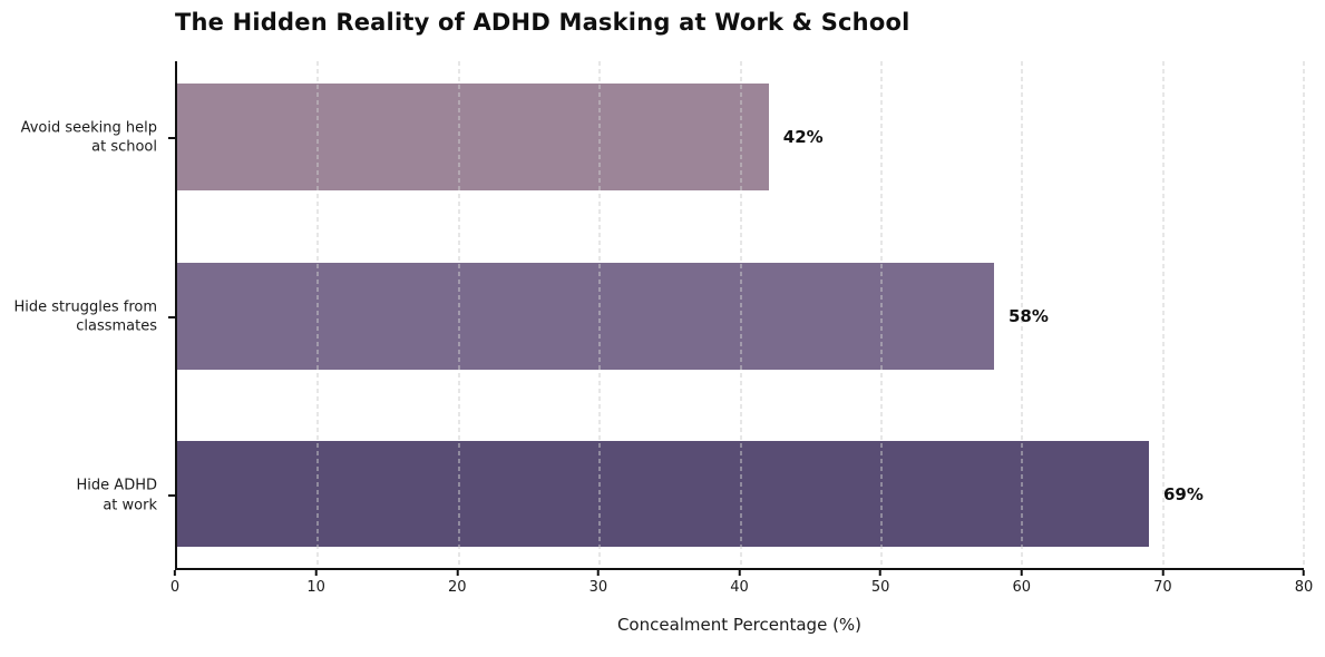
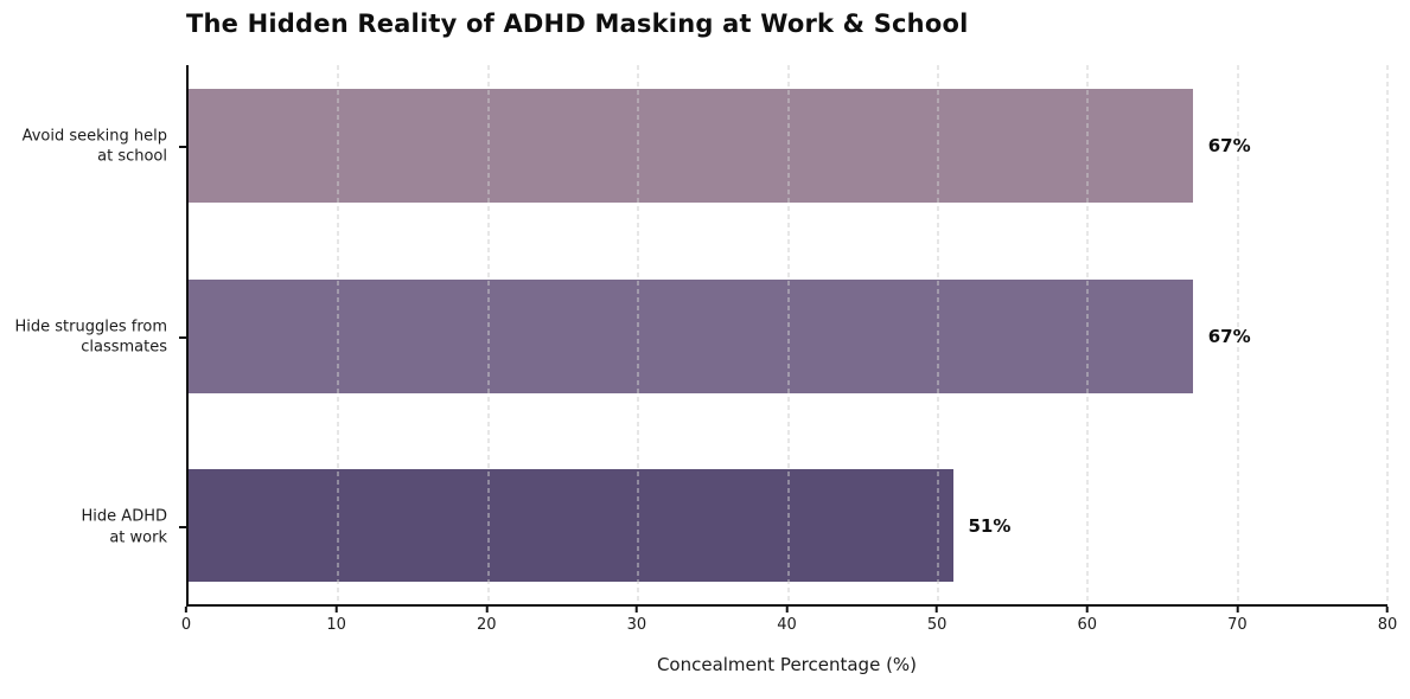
Avoid seeking help at school: 42% -> 67%
Hide struggles from classmates: 58% -> 67%
Hide ADHD at work: 69% -> 51%
